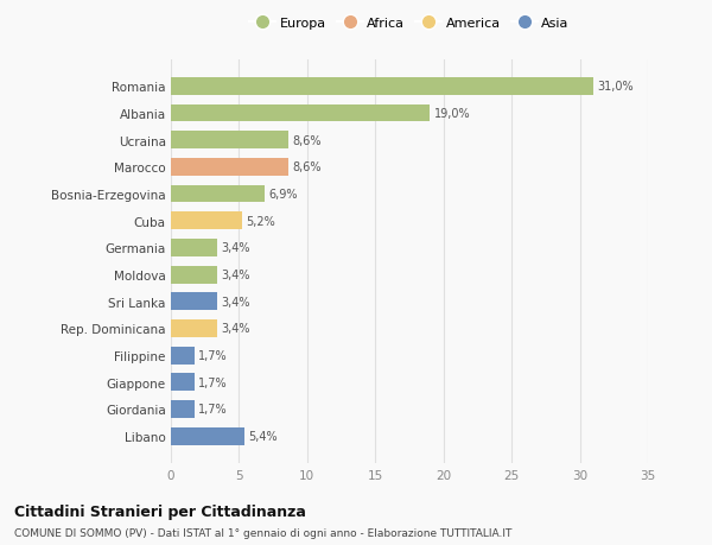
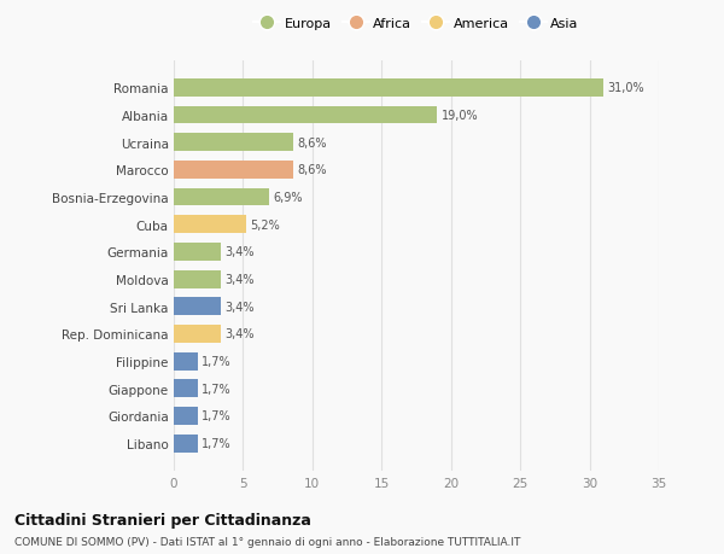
Libano: 5,4% -> 1,7%
